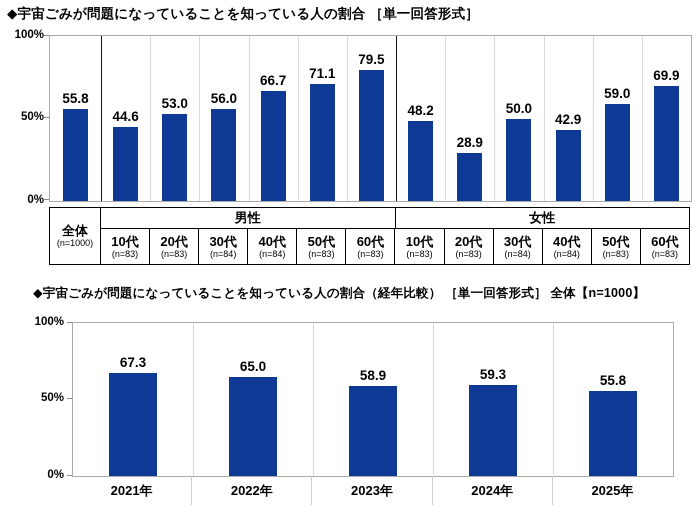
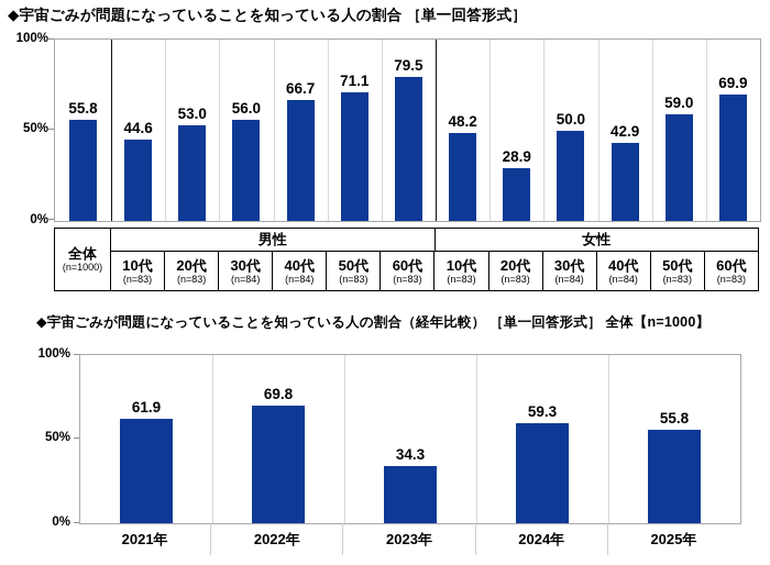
◆宇宙ごみが問題になっていることを知っている人の割合（経年比較） ［単一回答形式］ 全体【n=1000】/2021年: 67.3 -> 61.9
◆宇宙ごみが問題になっていることを知っている人の割合（経年比較） ［単一回答形式］ 全体【n=1000】/2022年: 65.0 -> 69.8
◆宇宙ごみが問題になっていることを知っている人の割合（経年比較） ［単一回答形式］ 全体【n=1000】/2023年: 58.9 -> 34.3
